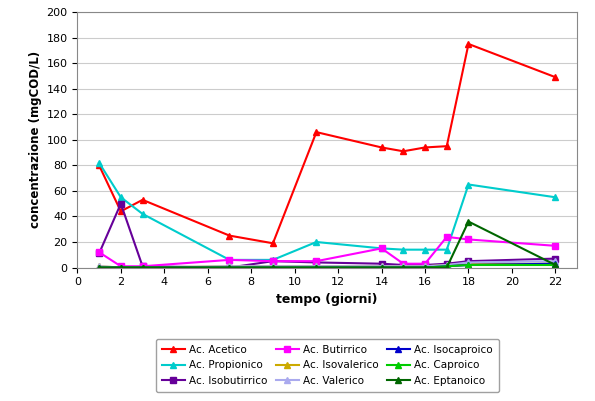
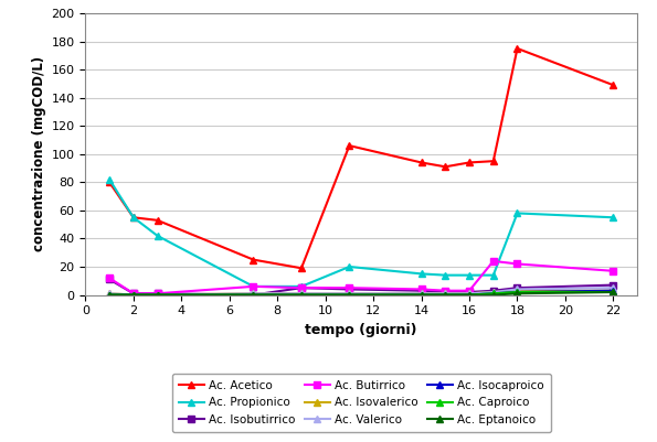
Ac. Acetico/2: 44 -> 55
Ac. Isobutirrico/2: 50 -> 1
Ac. Butirrico/14: 15 -> 4
Ac. Propionico/18: 65 -> 58
Ac. Eptanoico/18: 36 -> 1
